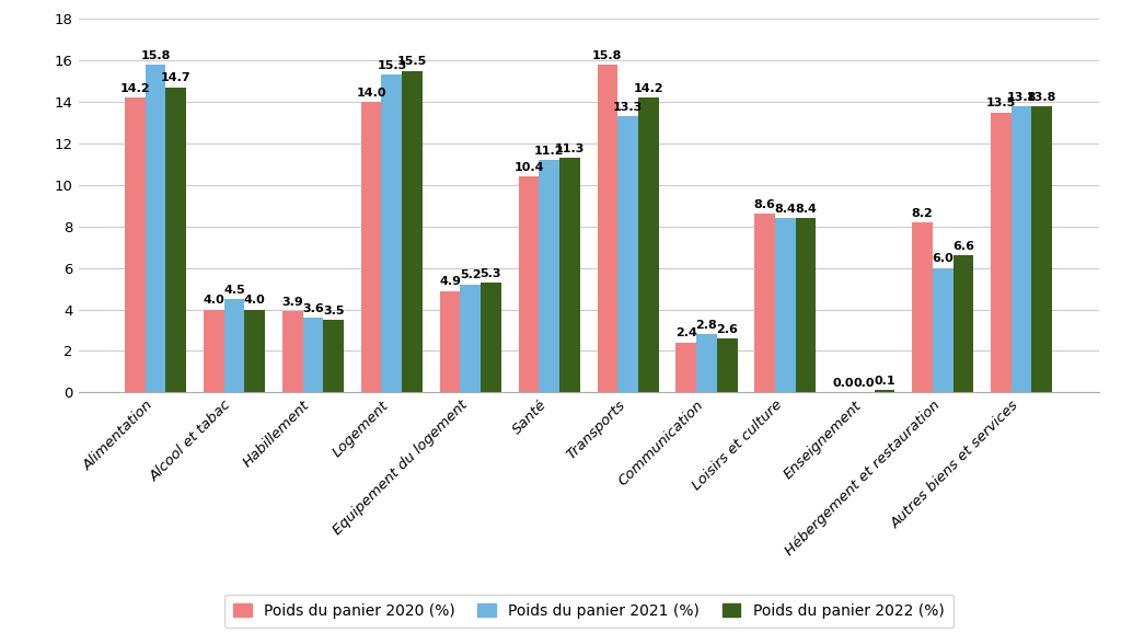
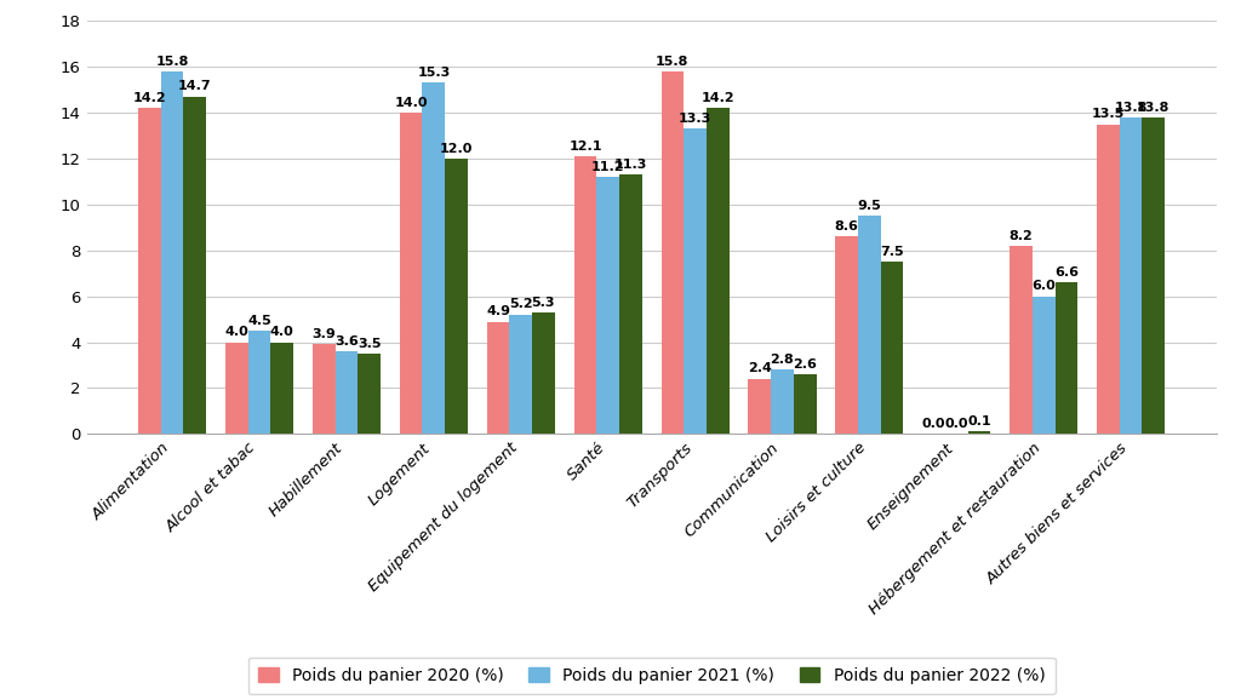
Poids du panier 2022 (%)/Logement: 15.5 -> 12.0
Poids du panier 2020 (%)/Santé: 10.4 -> 12.1
Poids du panier 2021 (%)/Loisirs et culture: 8.4 -> 9.5
Poids du panier 2022 (%)/Loisirs et culture: 8.4 -> 7.5
